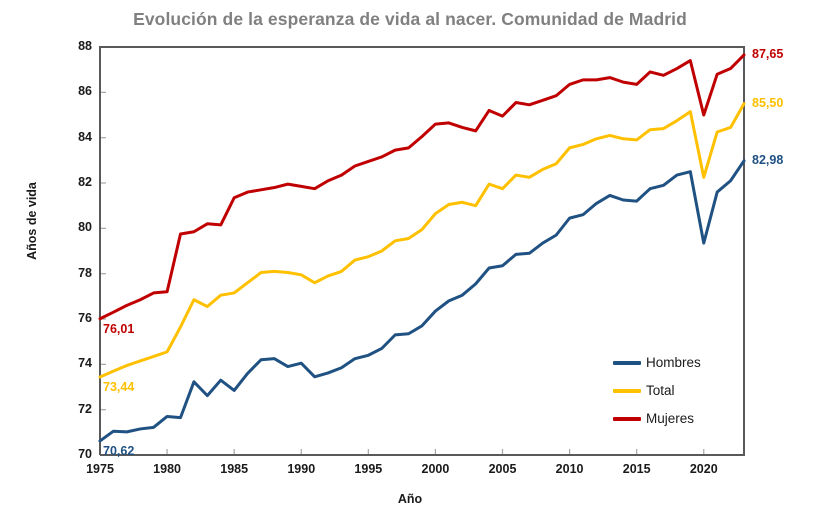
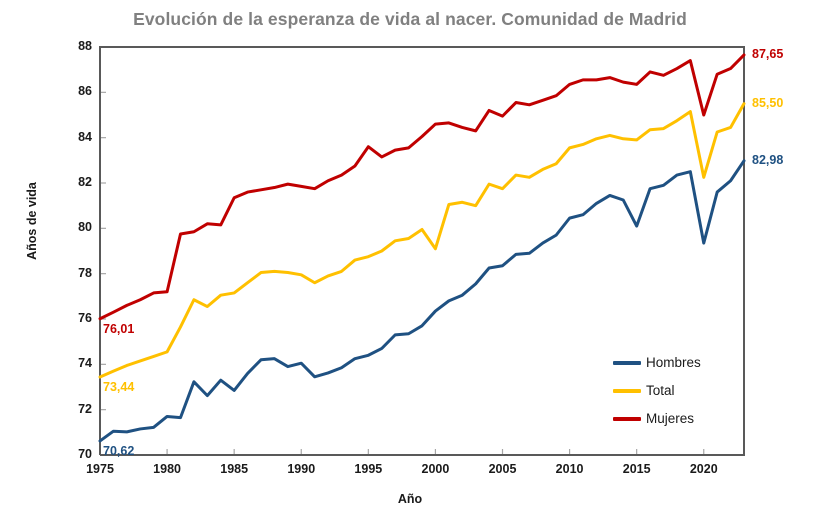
Mujeres/1995: 83.0 -> 83.6
Total/2000: 80.7 -> 79.1
Hombres/2015: 81.2 -> 80.1
